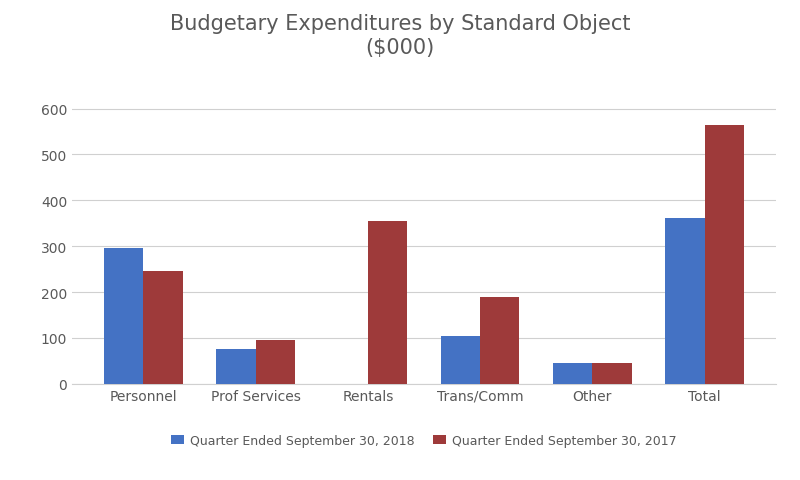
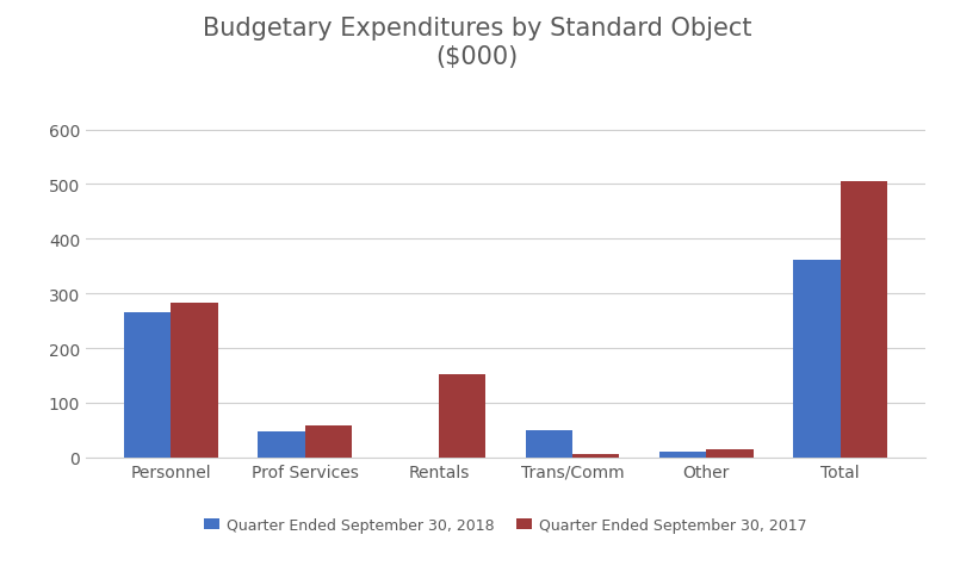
Quarter Ended September 30, 2018/Personnel: 295 -> 265
Quarter Ended September 30, 2017/Personnel: 245 -> 283
Quarter Ended September 30, 2018/Prof Services: 75 -> 48
Quarter Ended September 30, 2017/Prof Services: 95 -> 58
Quarter Ended September 30, 2017/Rentals: 355 -> 153
Quarter Ended September 30, 2018/Trans/Comm: 105 -> 50
Quarter Ended September 30, 2017/Trans/Comm: 190 -> 7
Quarter Ended September 30, 2018/Other: 45 -> 10
Quarter Ended September 30, 2017/Other: 45 -> 14
Quarter Ended September 30, 2017/Total: 565 -> 506
